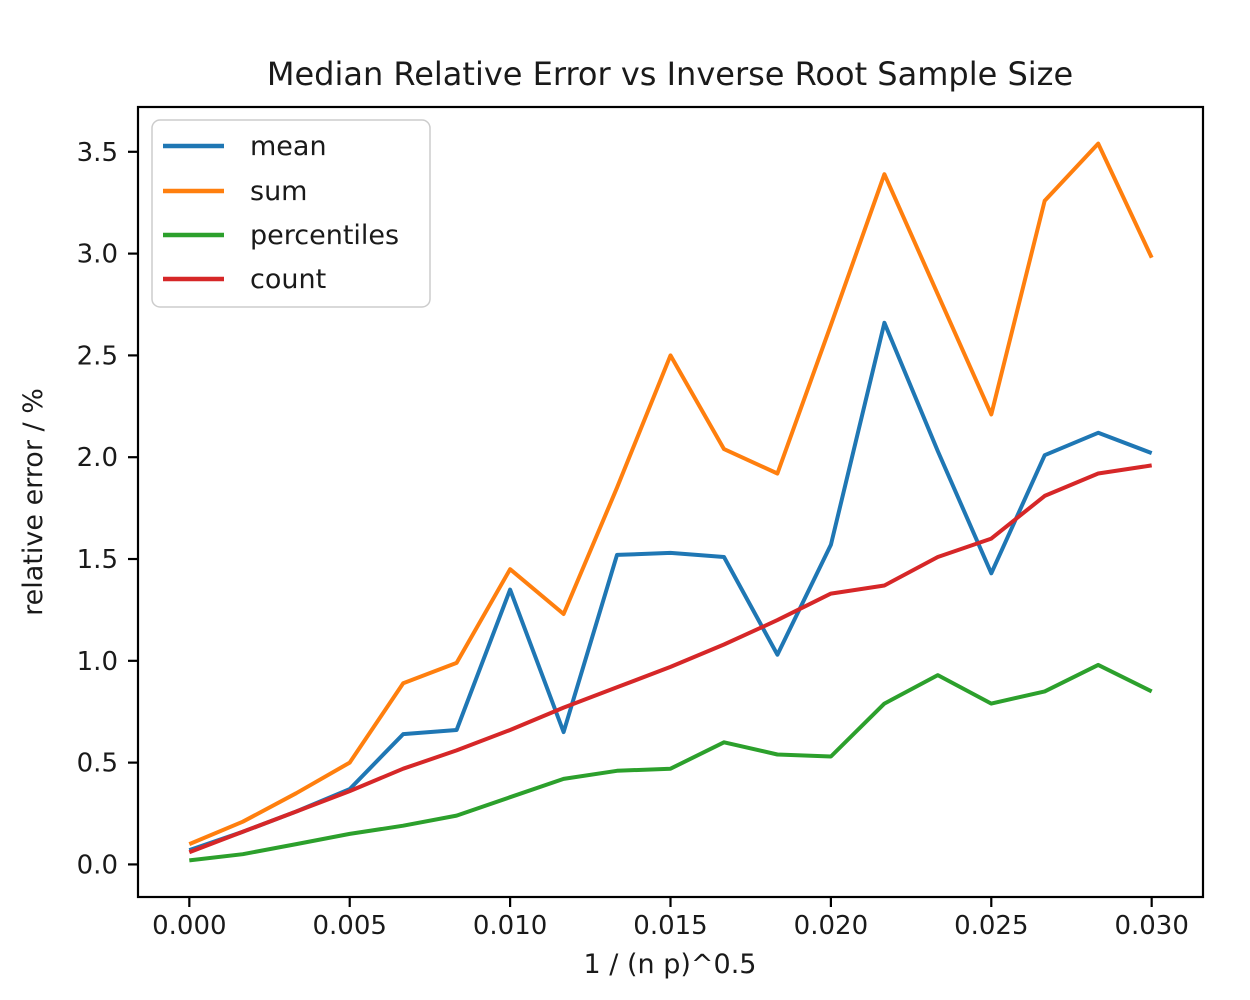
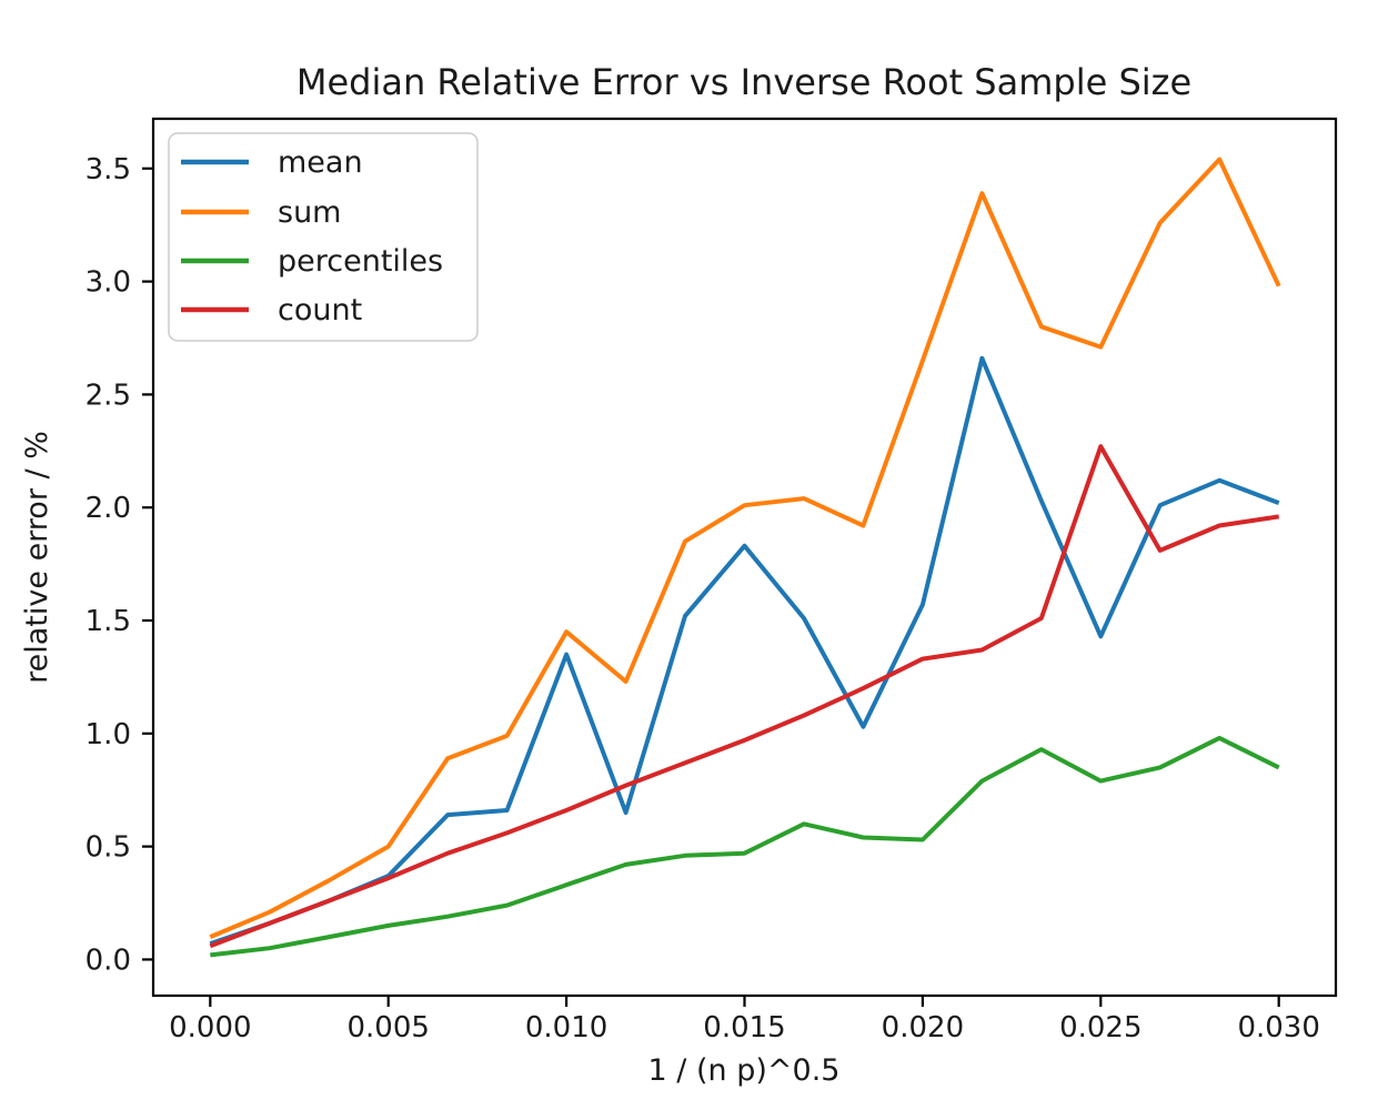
mean/0.015: 1.53 -> 1.83
sum/0.015: 2.50 -> 2.01
sum/0.025: 2.21 -> 2.71
count/0.025: 1.60 -> 2.27
